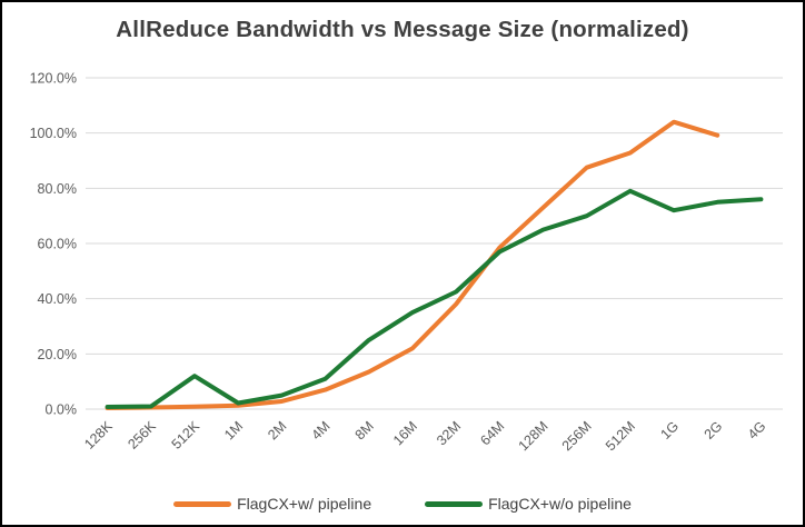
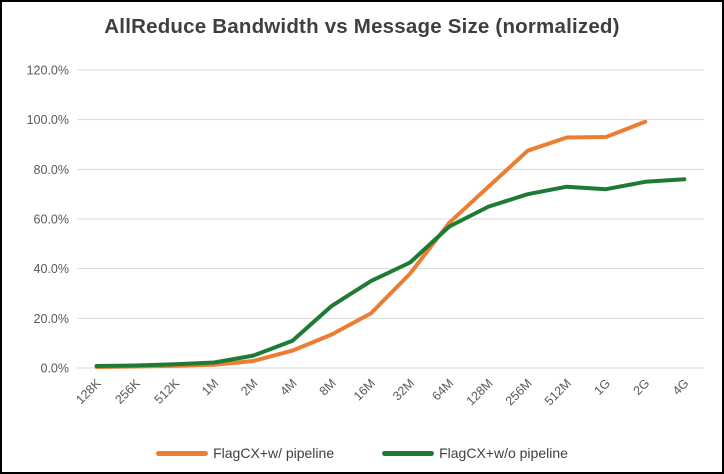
FlagCX+w/o pipeline/512K: 12% -> 2%
FlagCX+w/o pipeline/512M: 79% -> 73%
FlagCX+w/ pipeline/1G: 104% -> 93%
